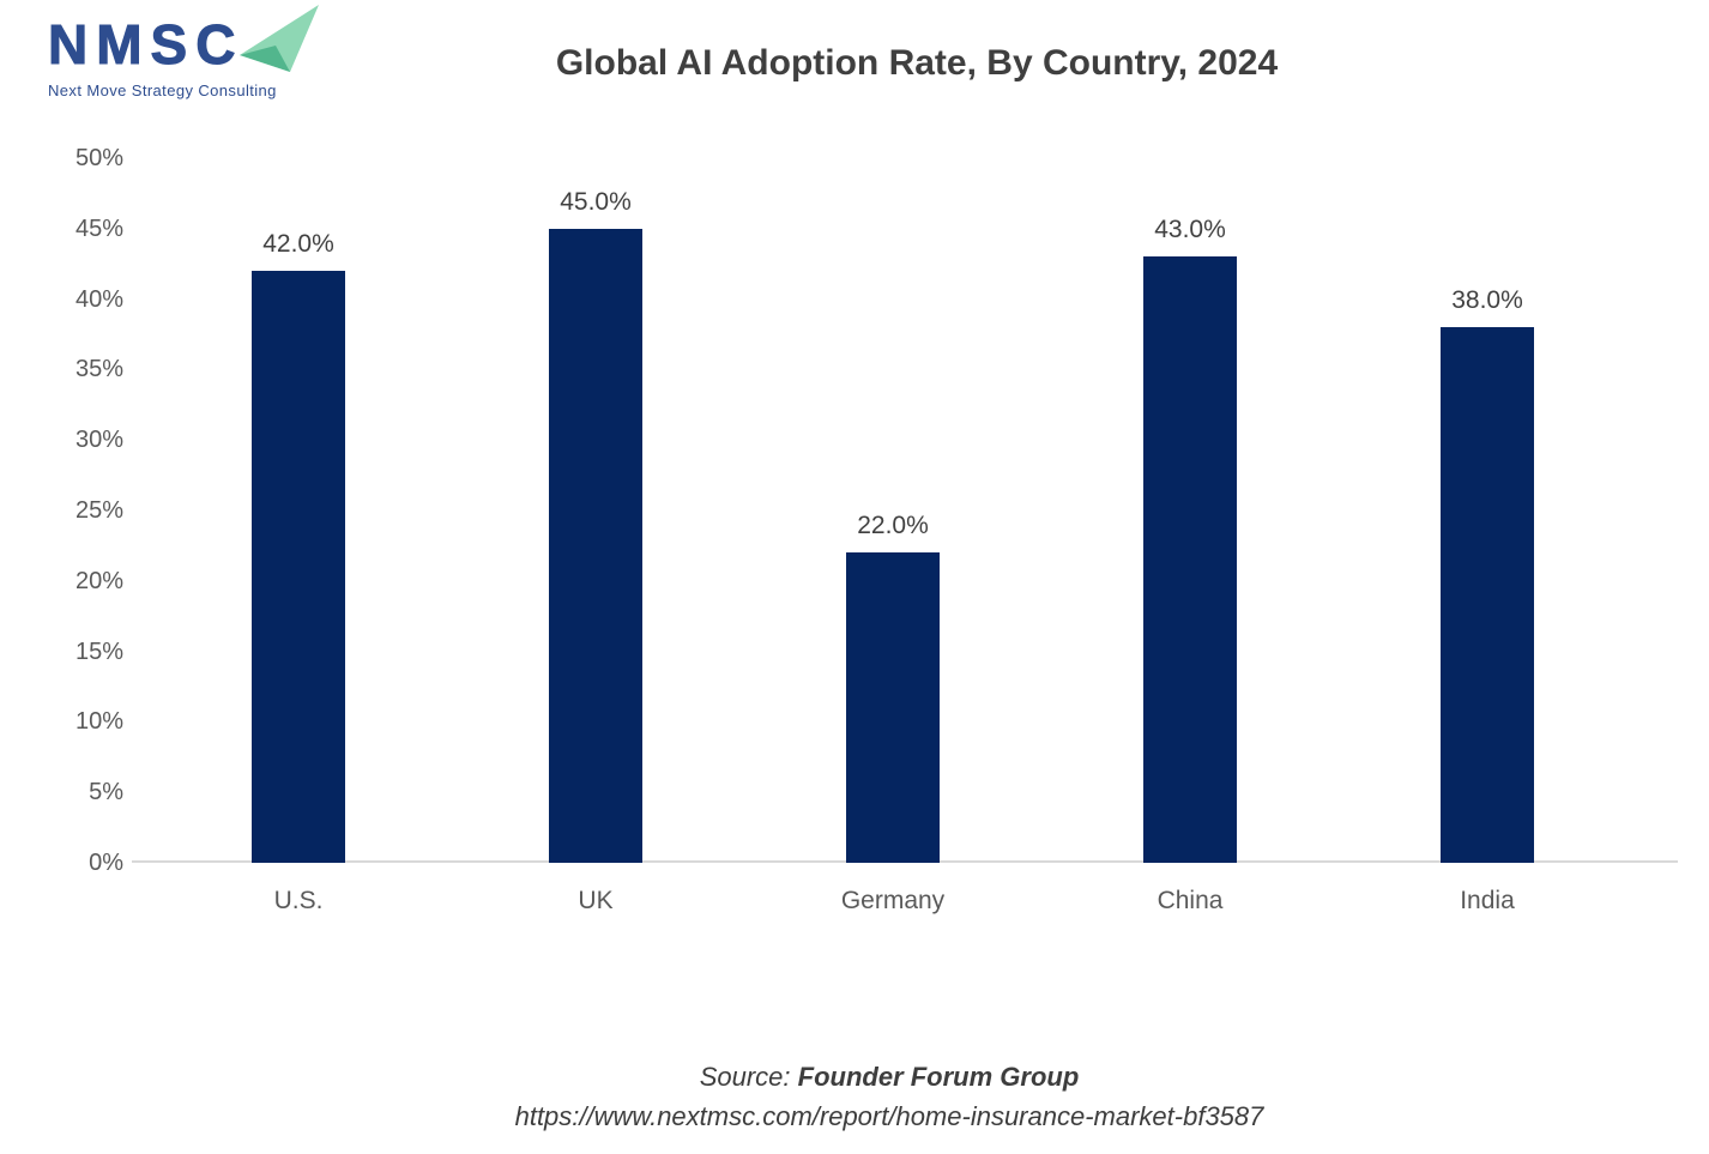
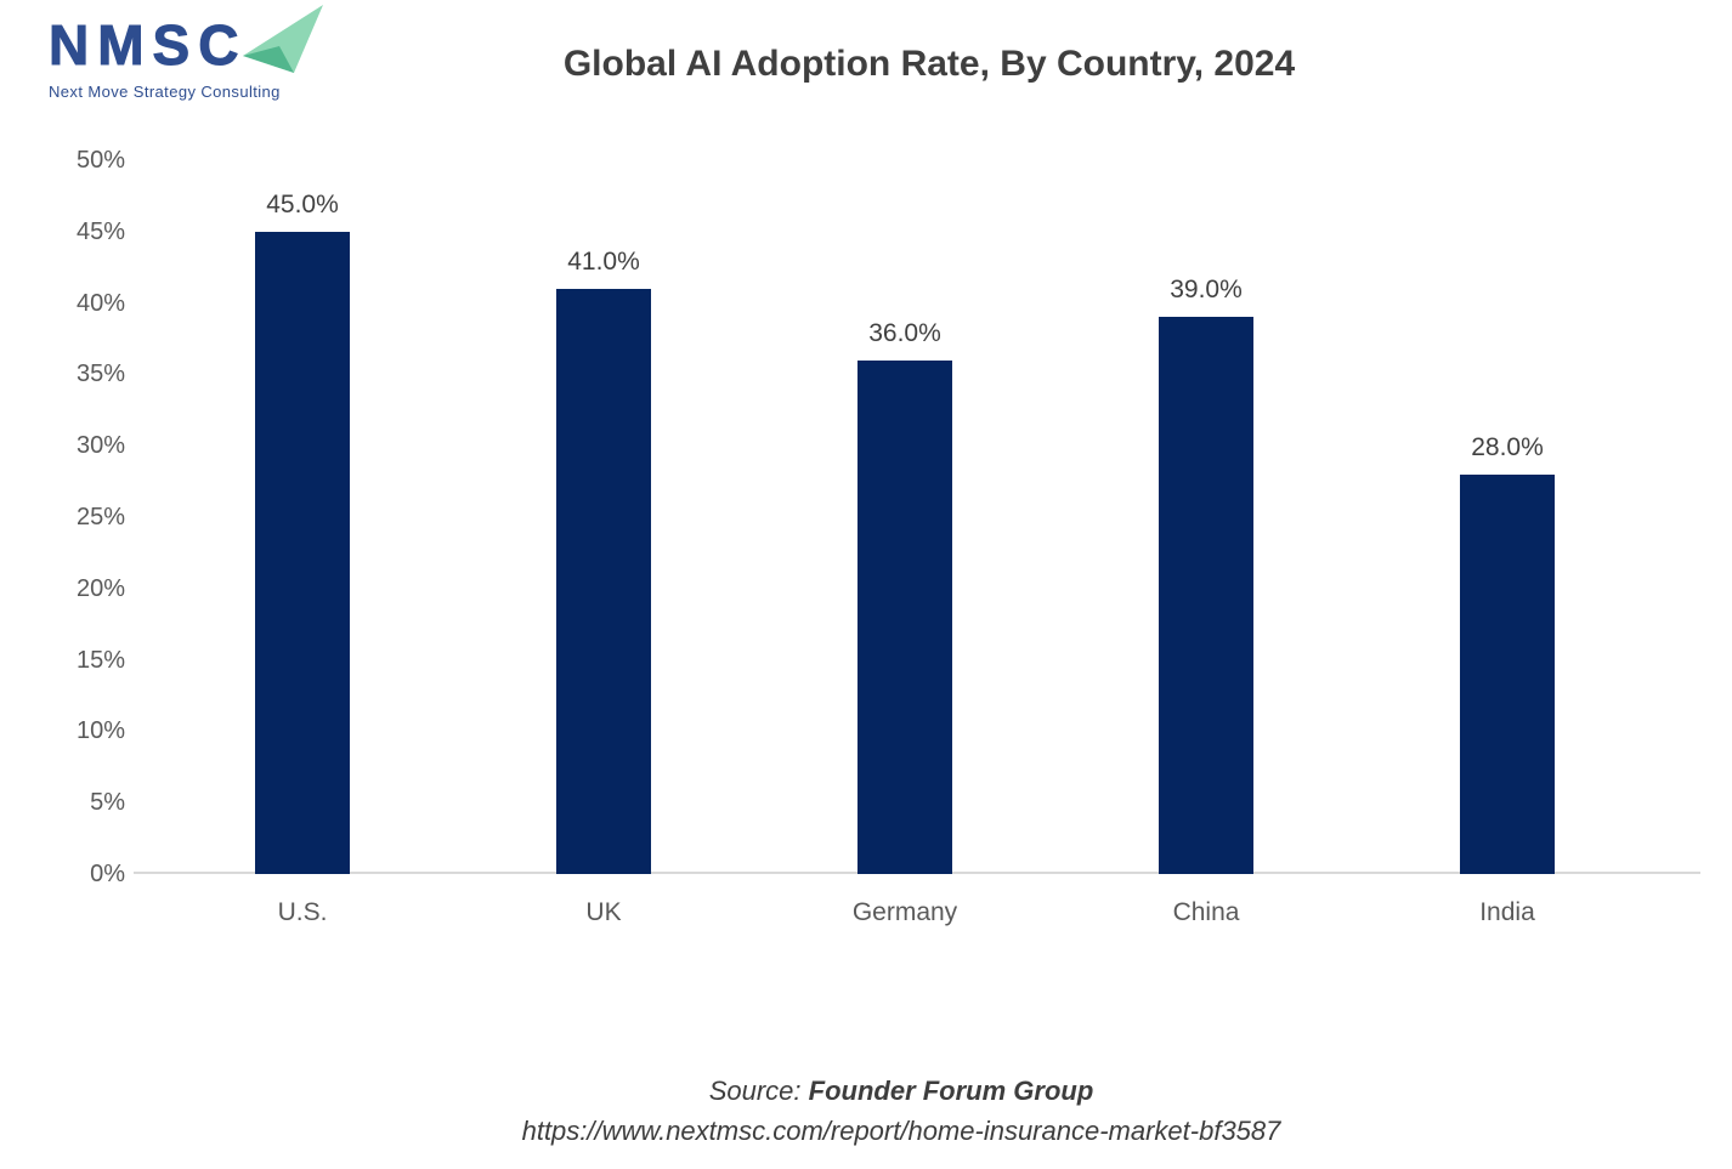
U.S.: 42.0% -> 45.0%
UK: 45.0% -> 41.0%
Germany: 22.0% -> 36.0%
China: 43.0% -> 39.0%
India: 38.0% -> 28.0%
